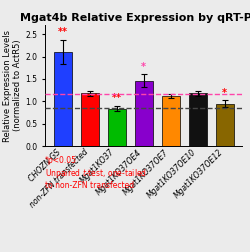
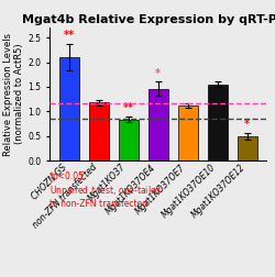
Mgat1KO37OE10: 1.18 -> 1.55
Mgat1KO37OE12: 0.95 -> 0.50
